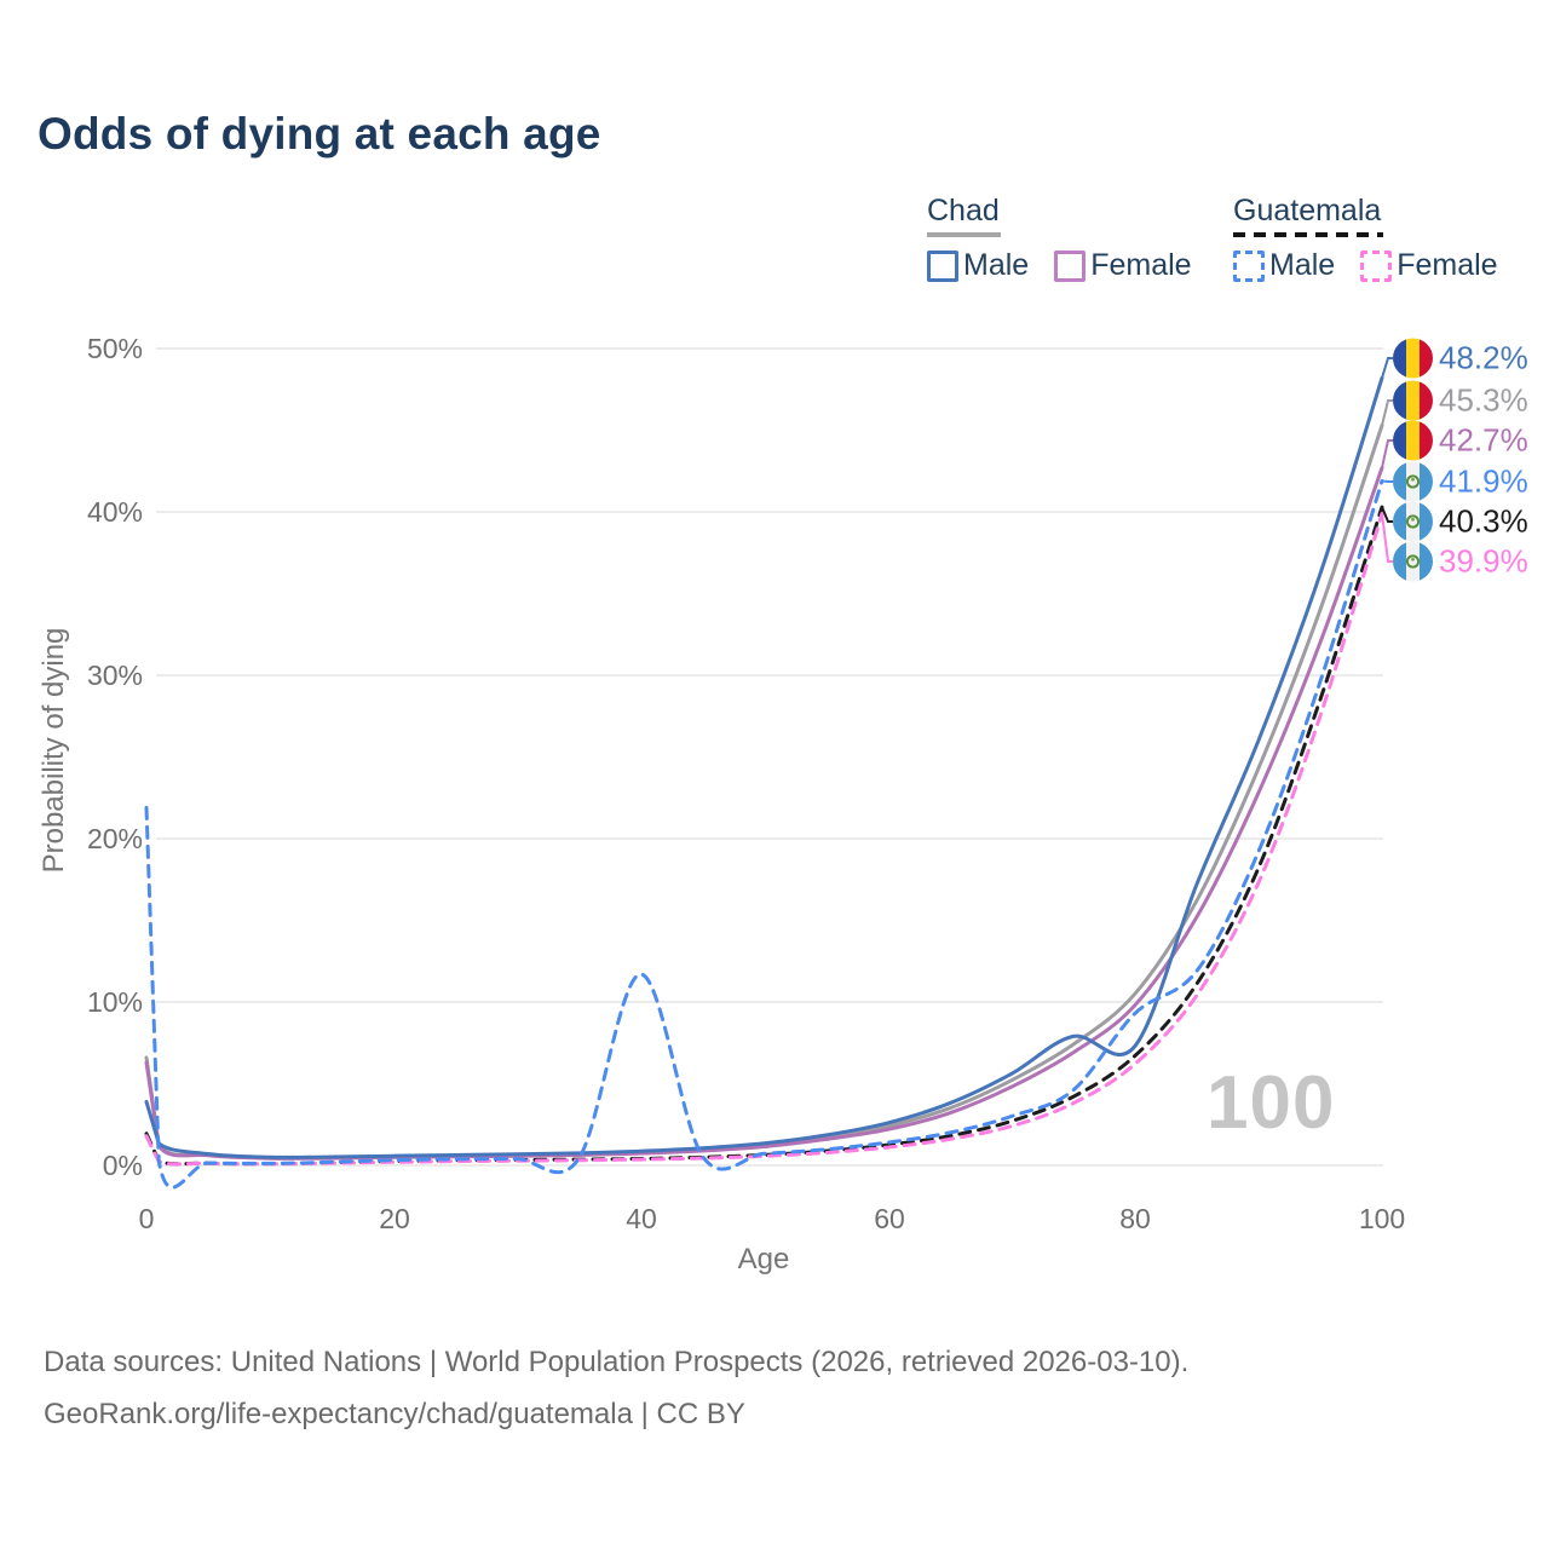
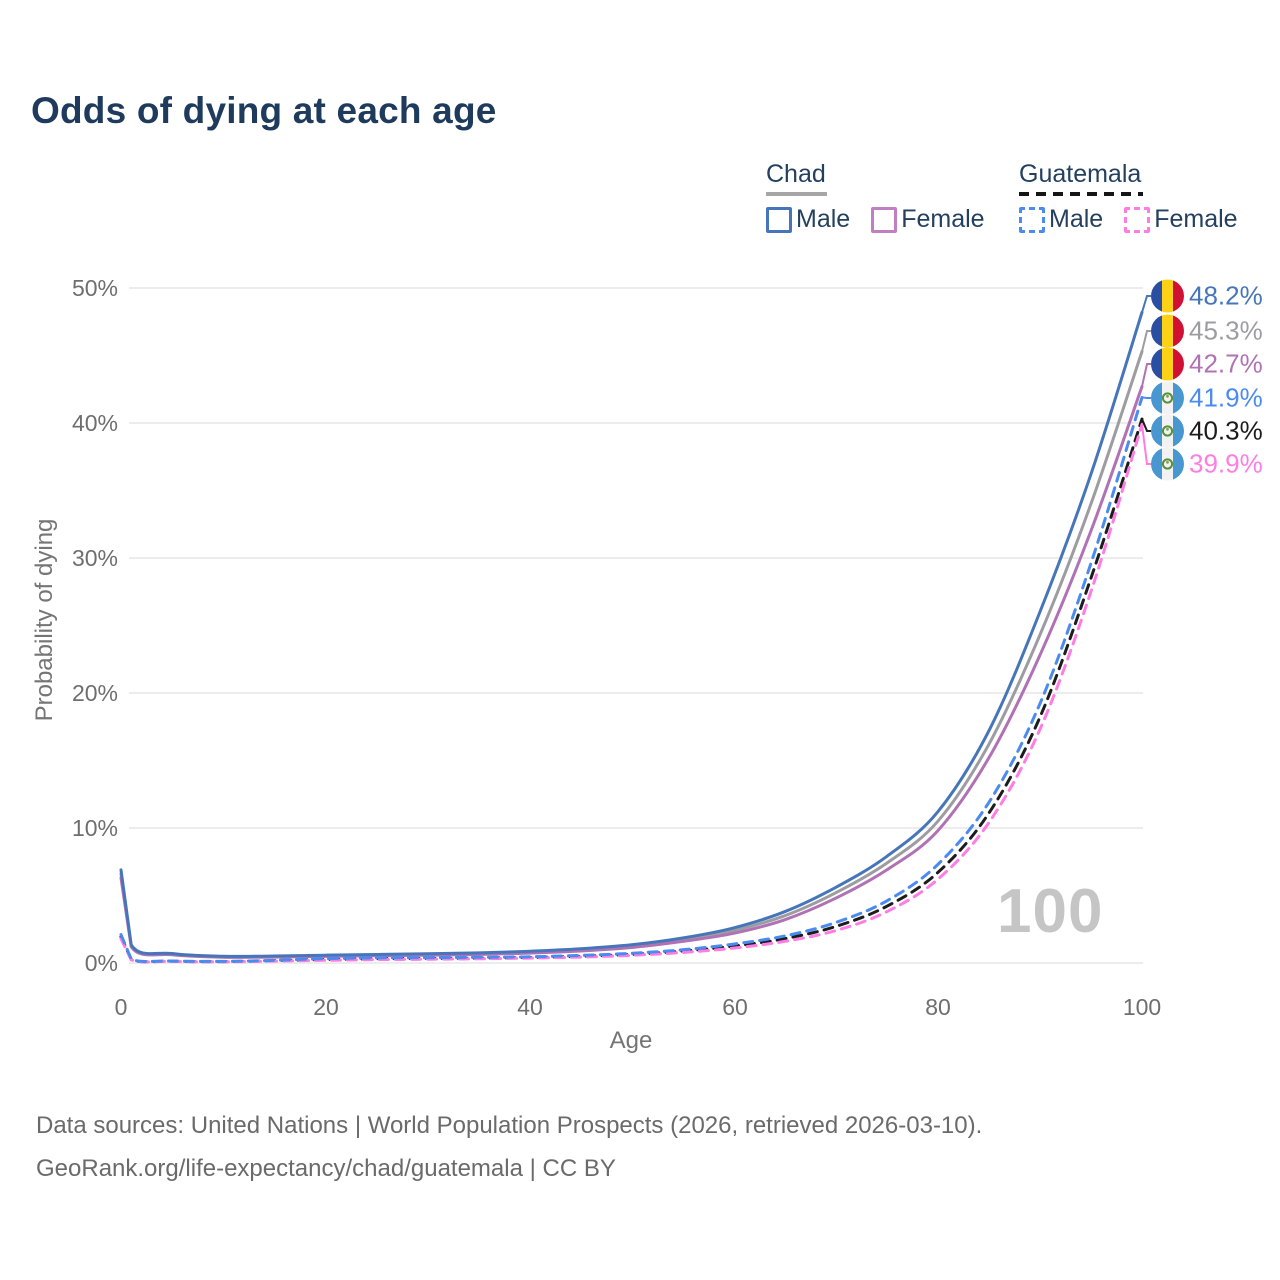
Chad Male/0: 3.9% -> 6.9%
Guatemala Male/0: 21.9% -> 2.1%
Guatemala Male/40: 11.7% -> 0.5%
Chad Male/80: 7.3% -> 11.2%
Guatemala Male/80: 9.3% -> 7.3%
